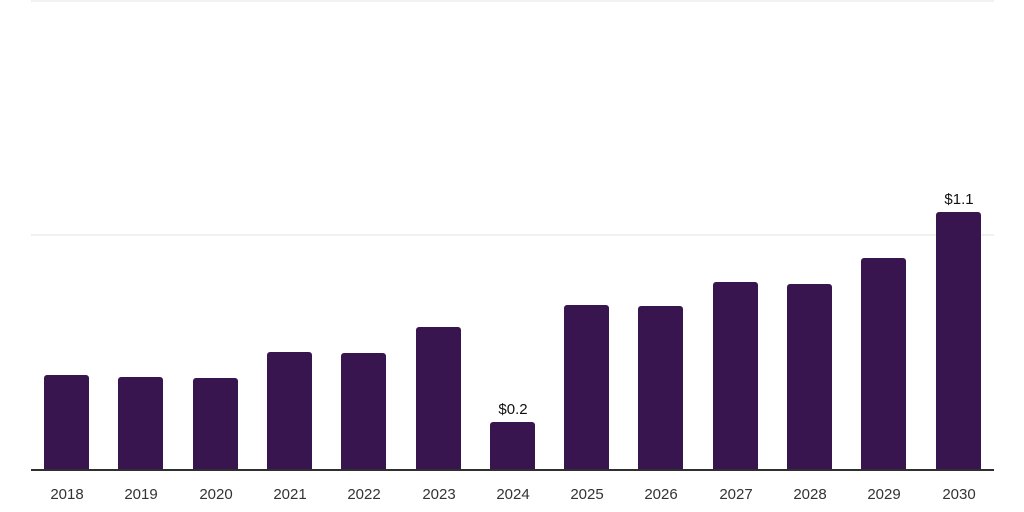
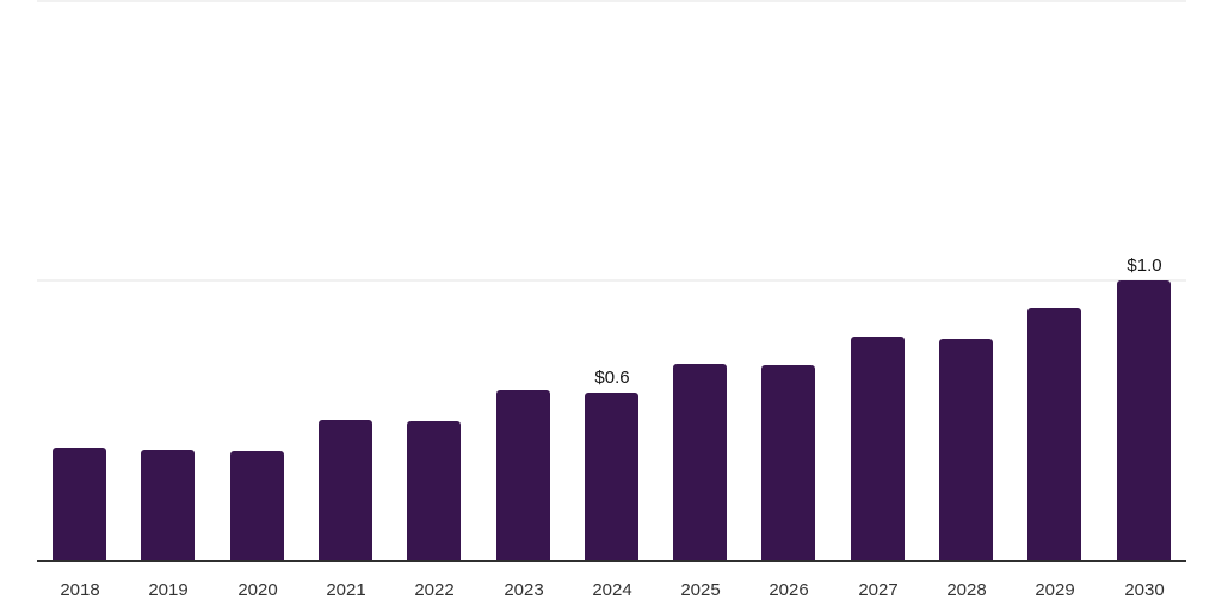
2024: $0.2 -> $0.6
2030: $1.1 -> $1.0
